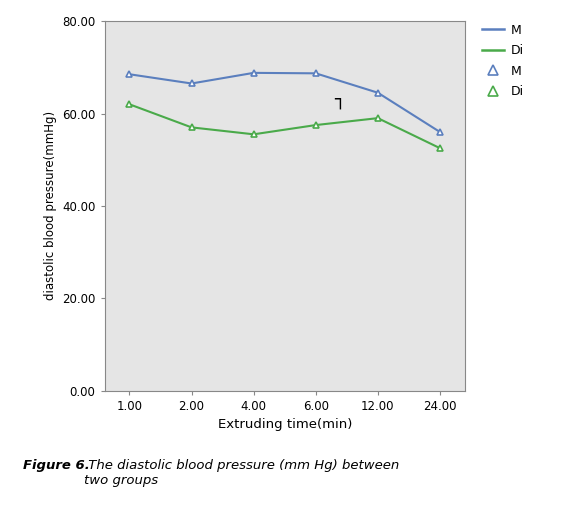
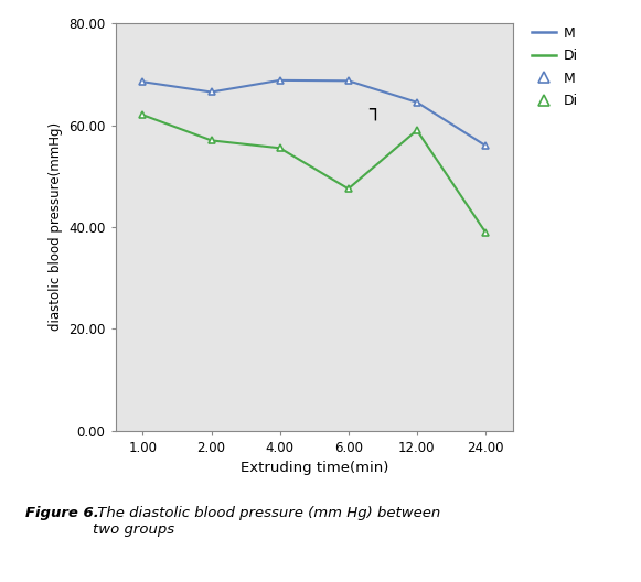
Di/6.00: 57.5 -> 47.5
Di/24.00: 52.5 -> 39.0
